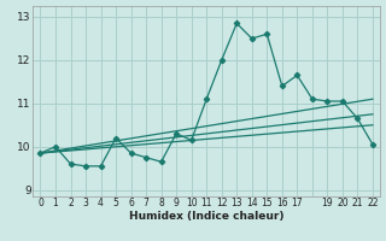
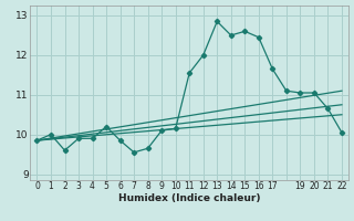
3: 9.55 -> 9.90
4: 9.55 -> 9.90
7: 9.75 -> 9.55
9: 10.30 -> 10.10
11: 11.10 -> 11.55
16: 11.40 -> 12.45
